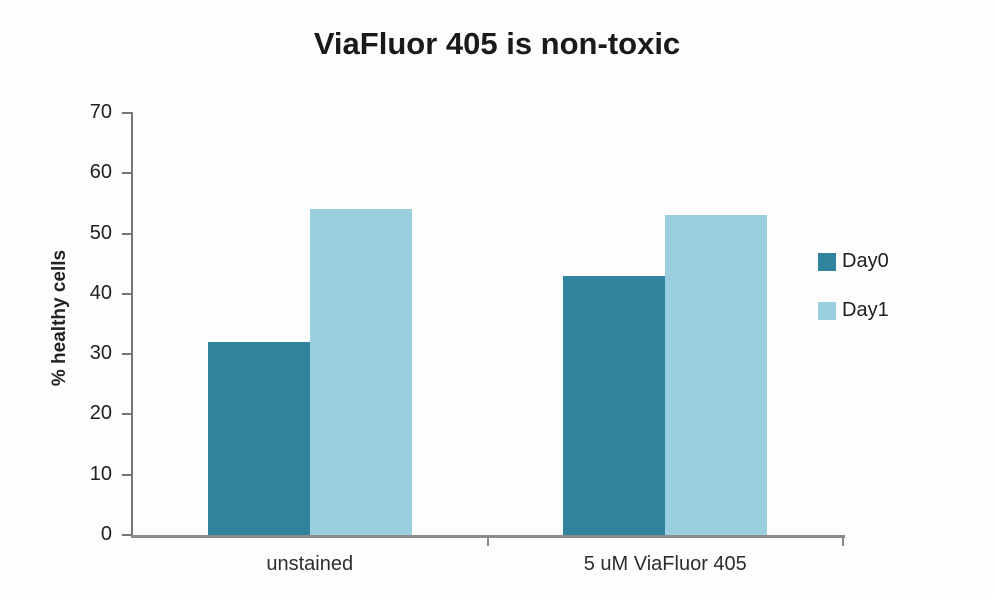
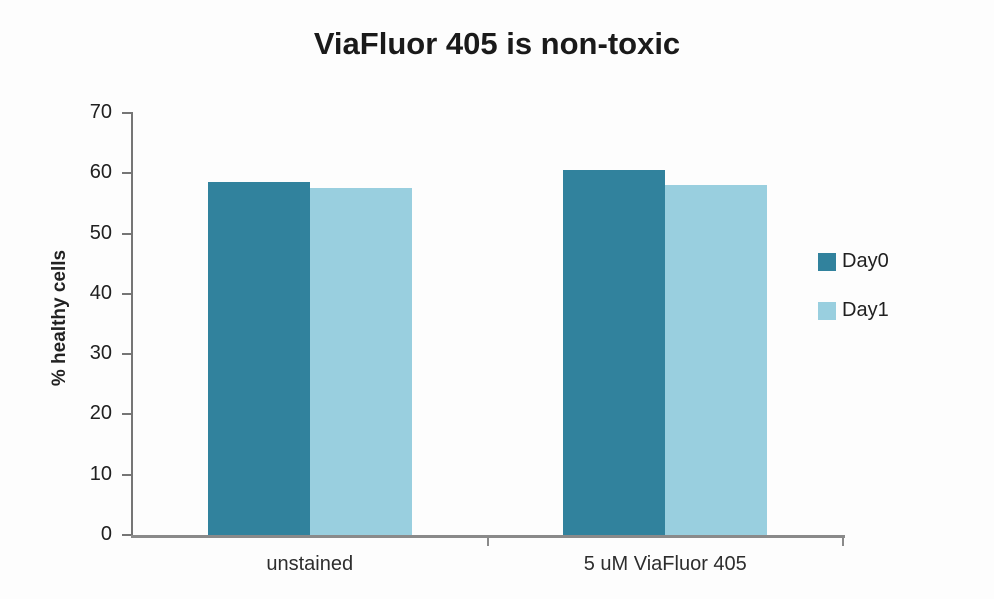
Day0/unstained: 32 -> 58
Day1/unstained: 54 -> 58
Day0/5 uM ViaFluor 405: 43 -> 60
Day1/5 uM ViaFluor 405: 53 -> 58
